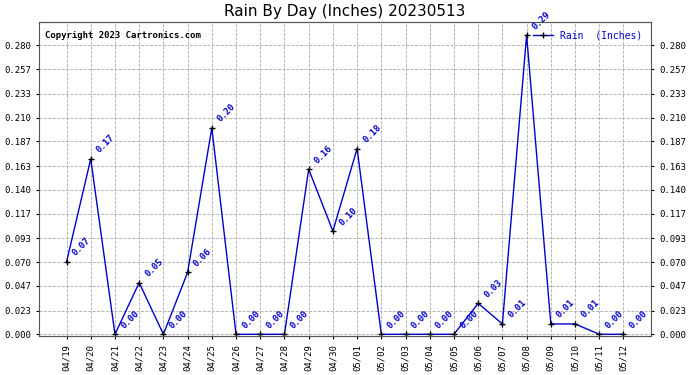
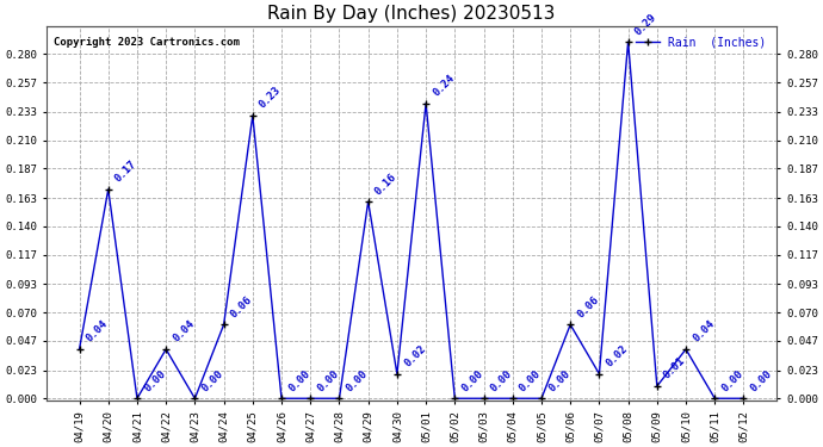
04/19: 0.07 -> 0.04
04/22: 0.05 -> 0.04
04/25: 0.20 -> 0.23
04/30: 0.10 -> 0.02
05/01: 0.18 -> 0.24
05/06: 0.03 -> 0.06
05/07: 0.01 -> 0.02
05/10: 0.01 -> 0.04
